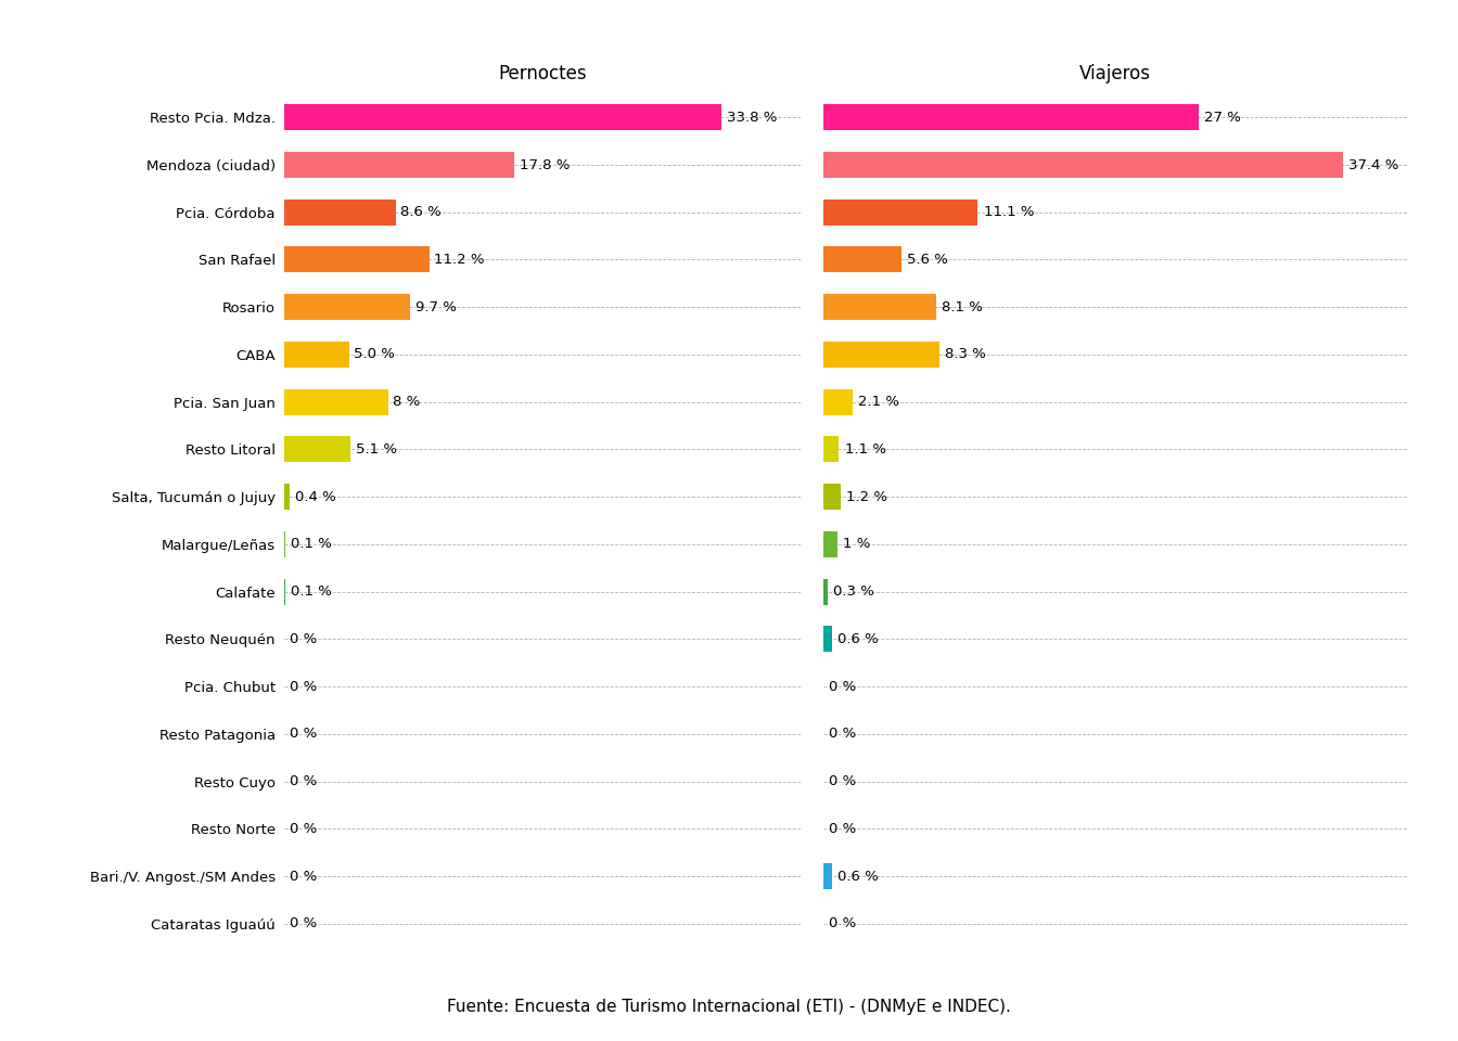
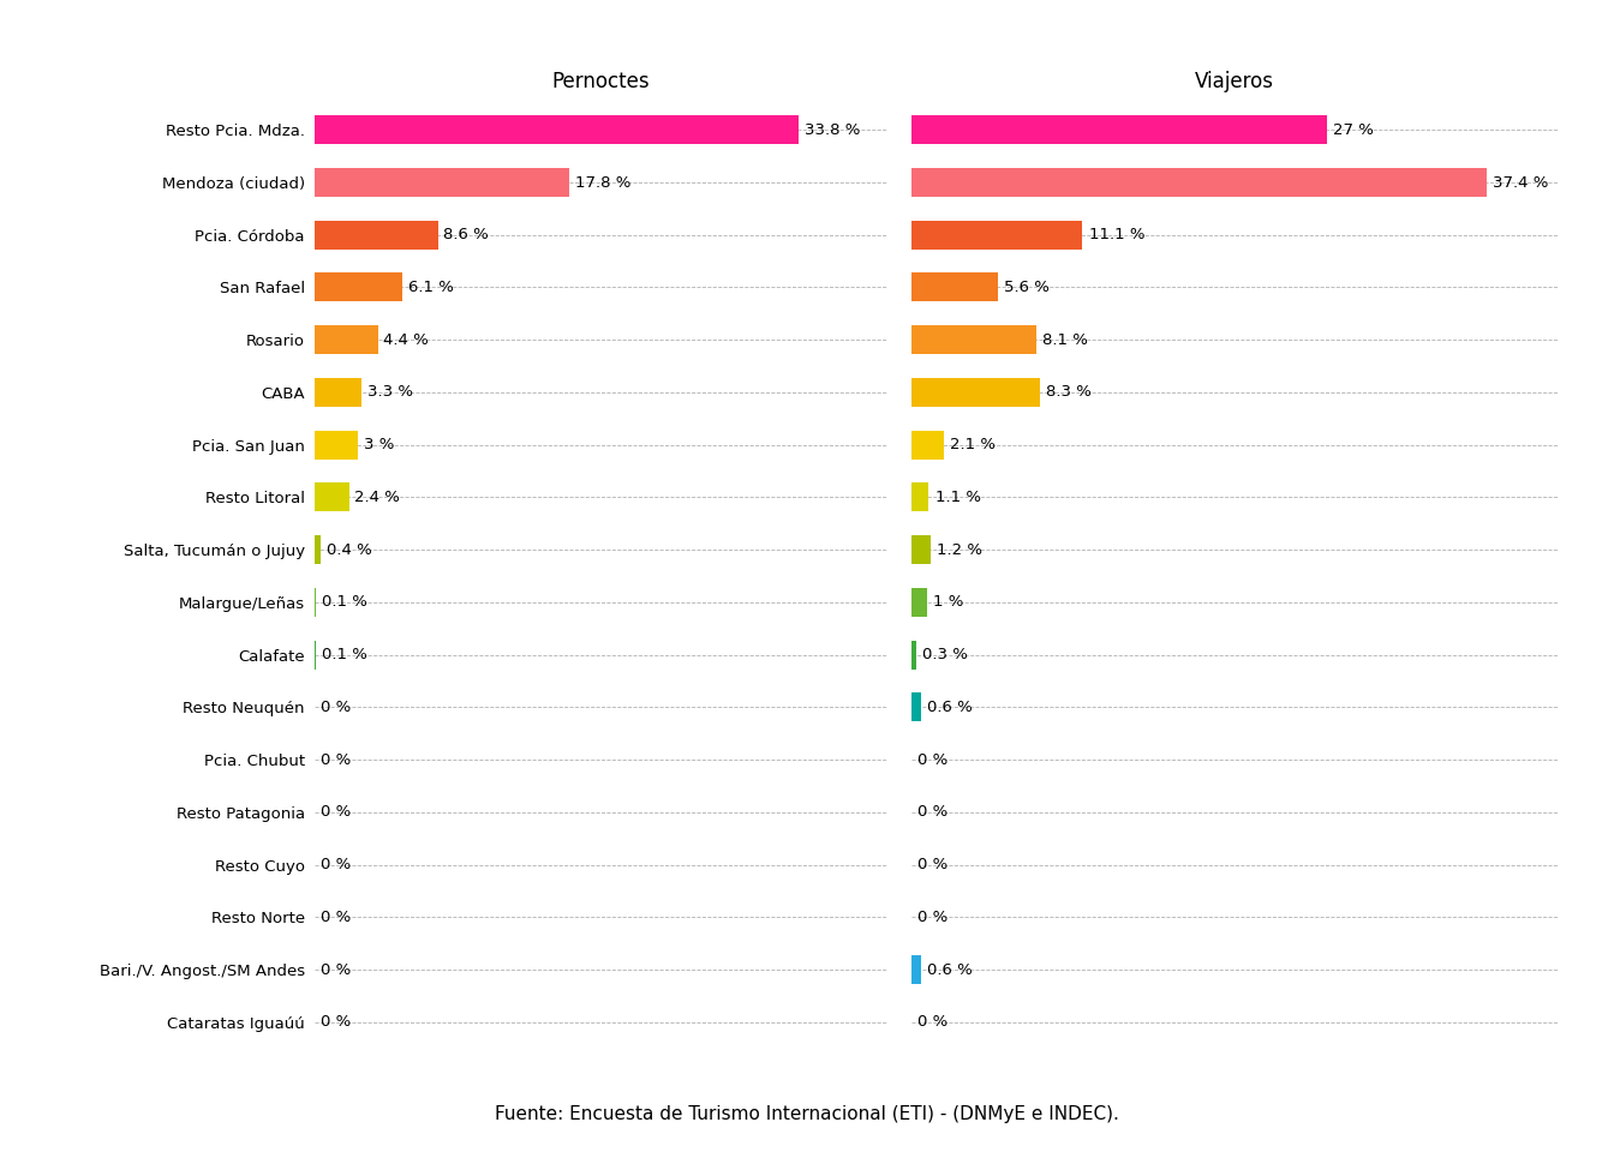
Pernoctes/San Rafael: 11.2 -> 6.1
Pernoctes/Rosario: 9.7 -> 4.4
Pernoctes/CABA: 5.0 -> 3.3
Pernoctes/Pcia. San Juan: 8 -> 3
Pernoctes/Resto Litoral: 5.1 -> 2.4
